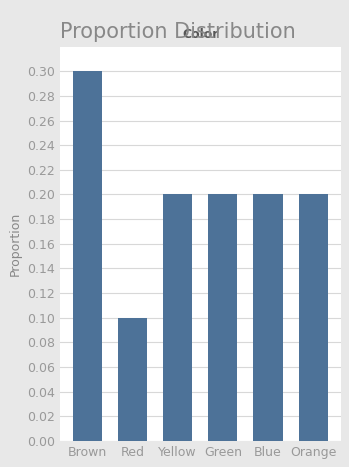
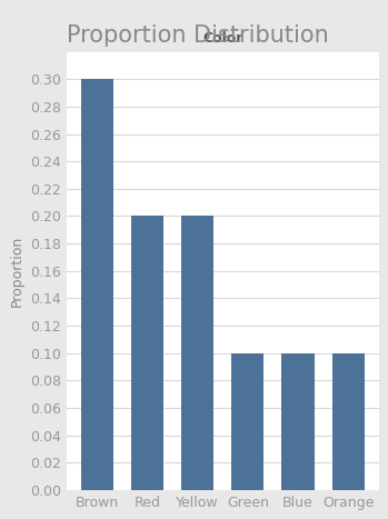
Red: 0.1 -> 0.2
Green: 0.2 -> 0.1
Blue: 0.2 -> 0.1
Orange: 0.2 -> 0.1
